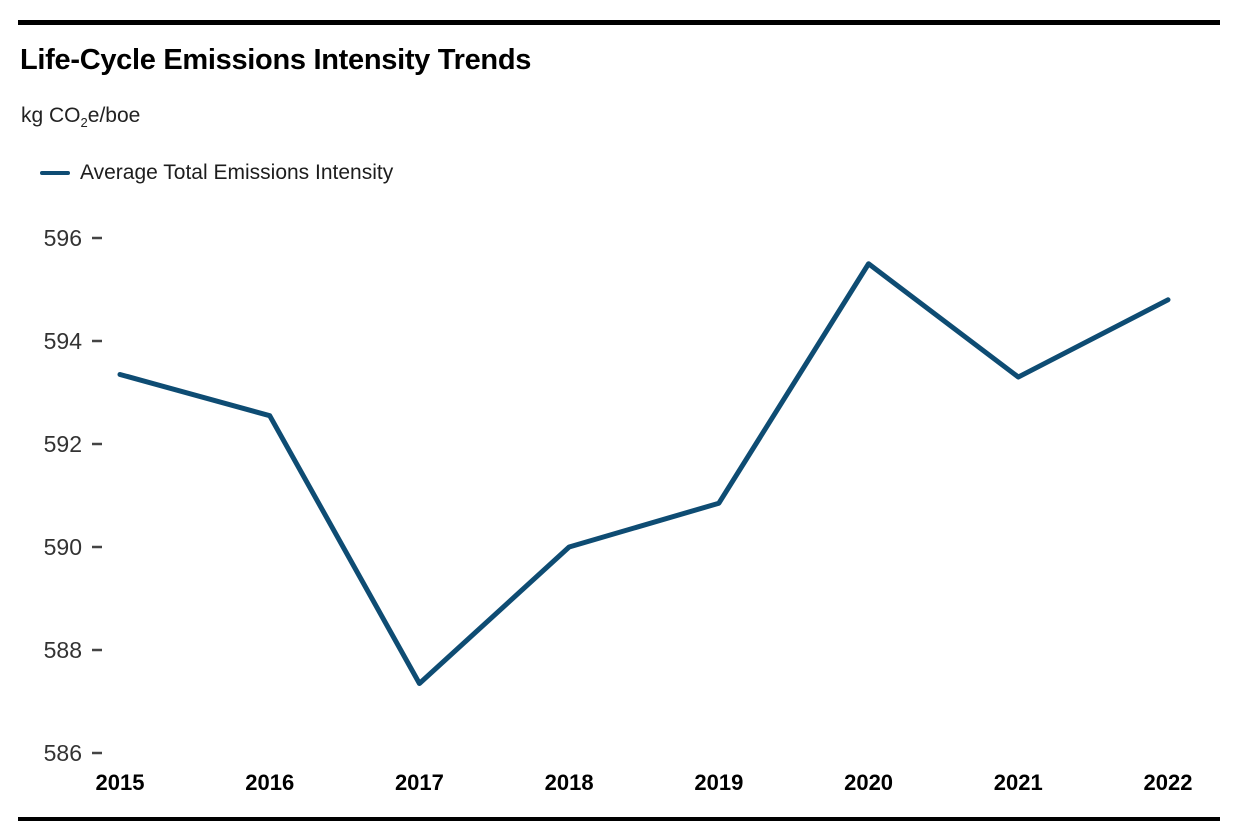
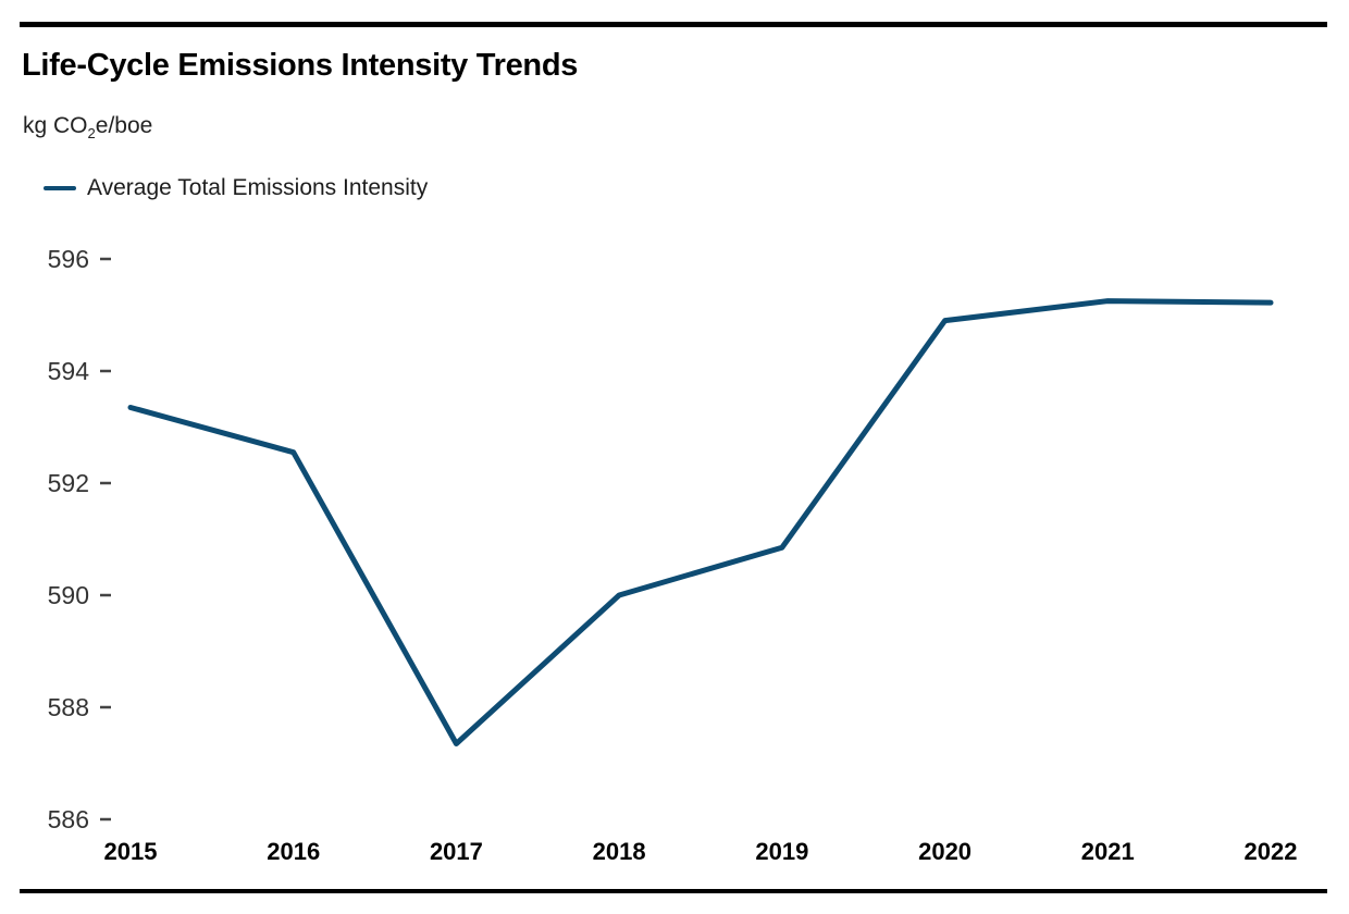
2020: 595.5 -> 594.9
2021: 593.3 -> 595.2
2022: 594.8 -> 595.2
